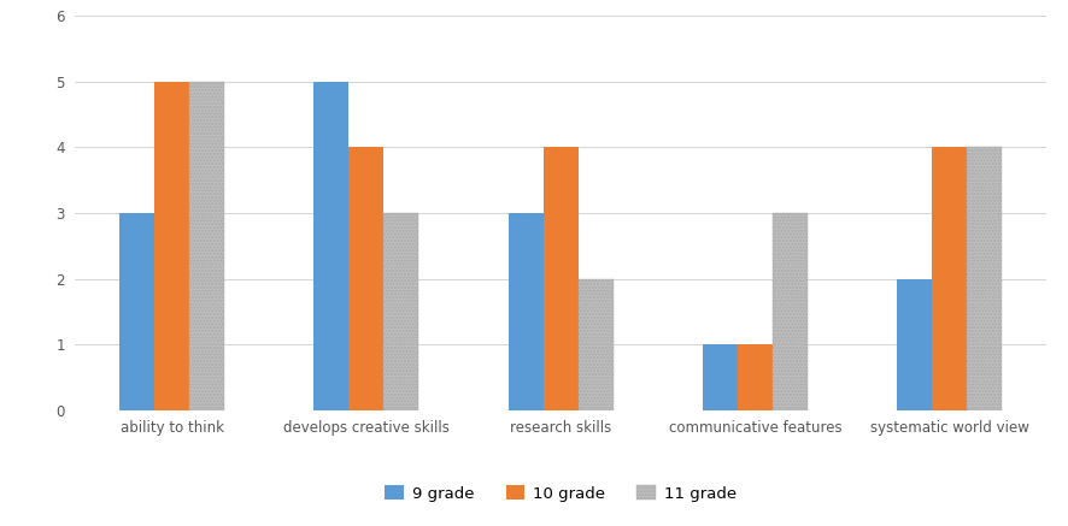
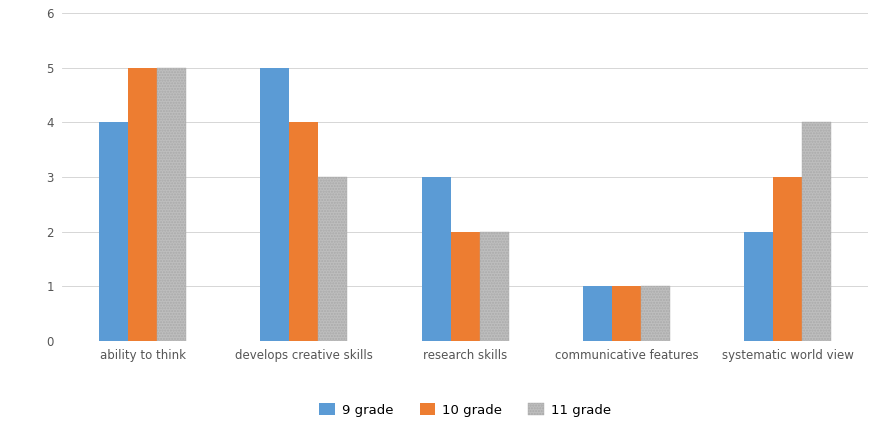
9 grade/ability to think: 3 -> 4
10 grade/research skills: 4 -> 2
11 grade/communicative features: 3 -> 1
10 grade/systematic world view: 4 -> 3
